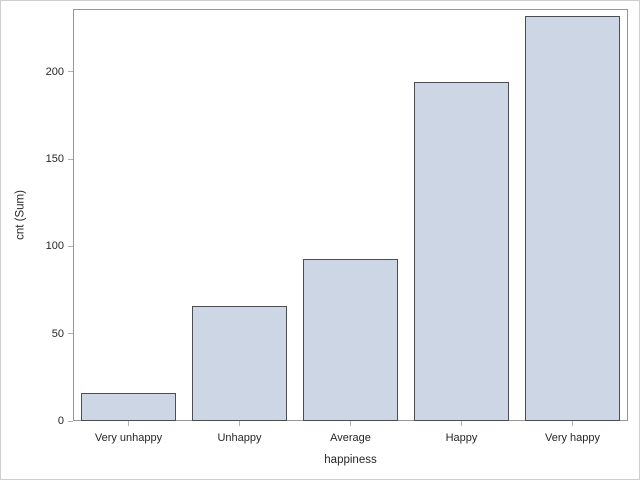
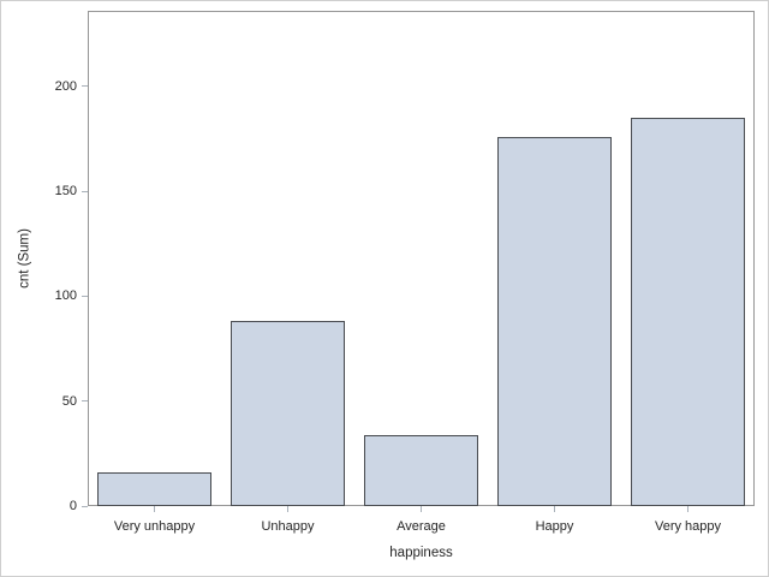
Unhappy: 66 -> 88
Average: 93 -> 34
Happy: 194 -> 176
Very happy: 232 -> 185
